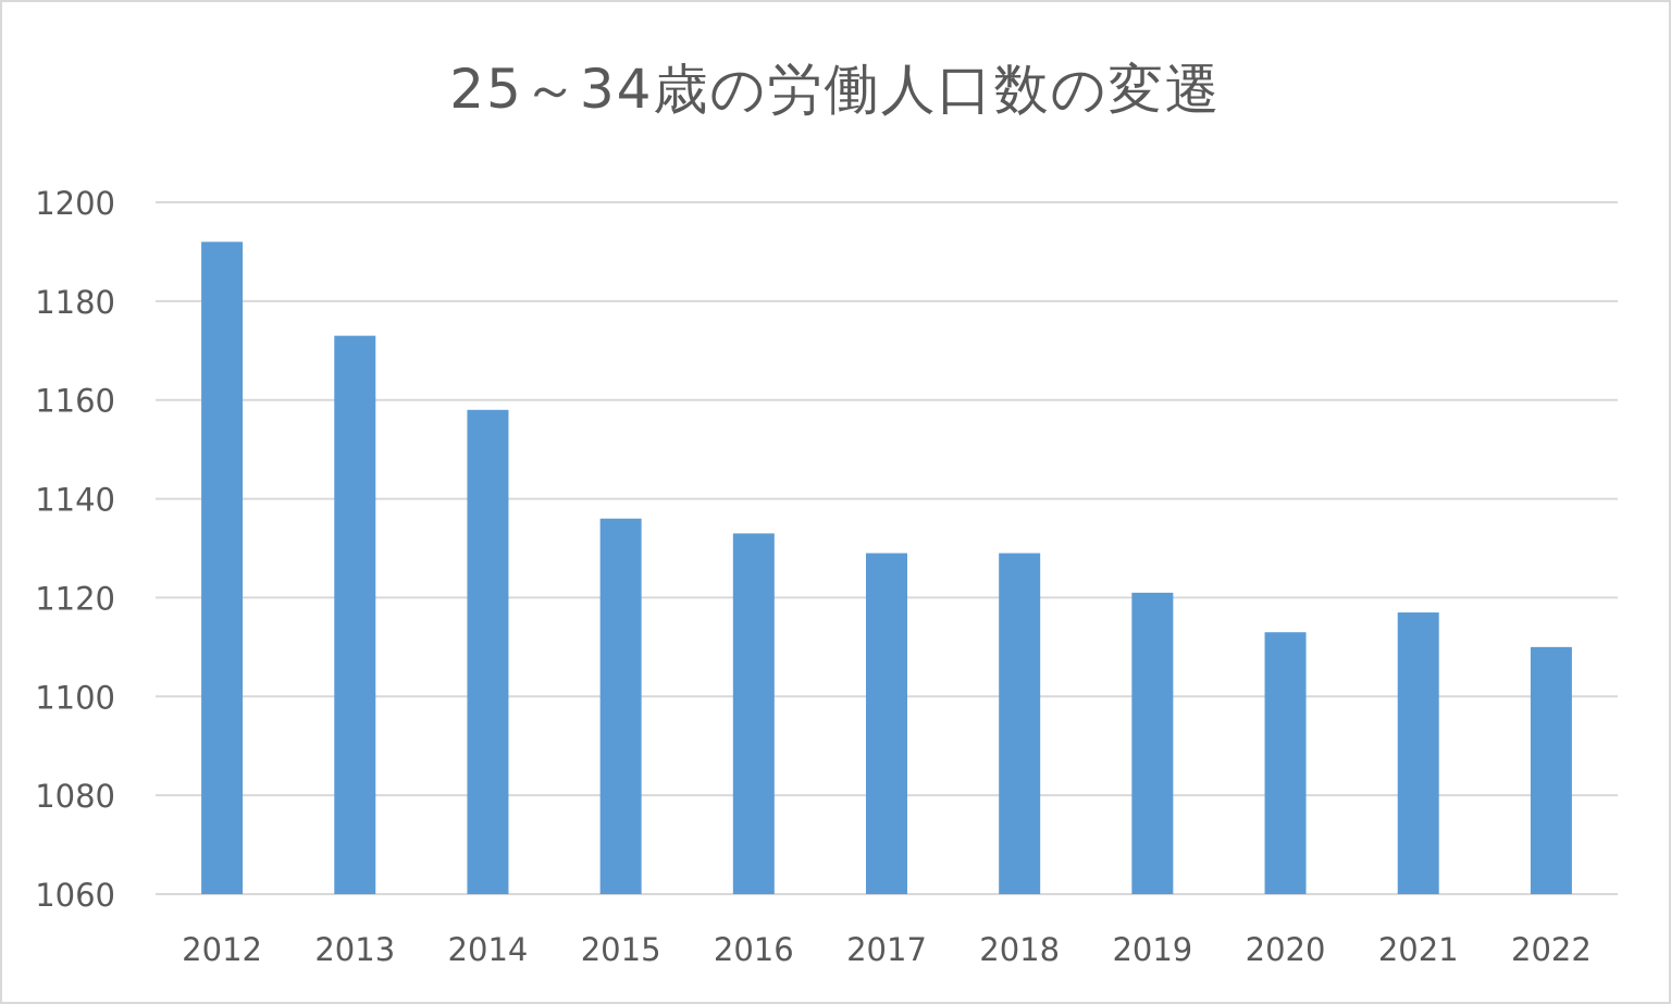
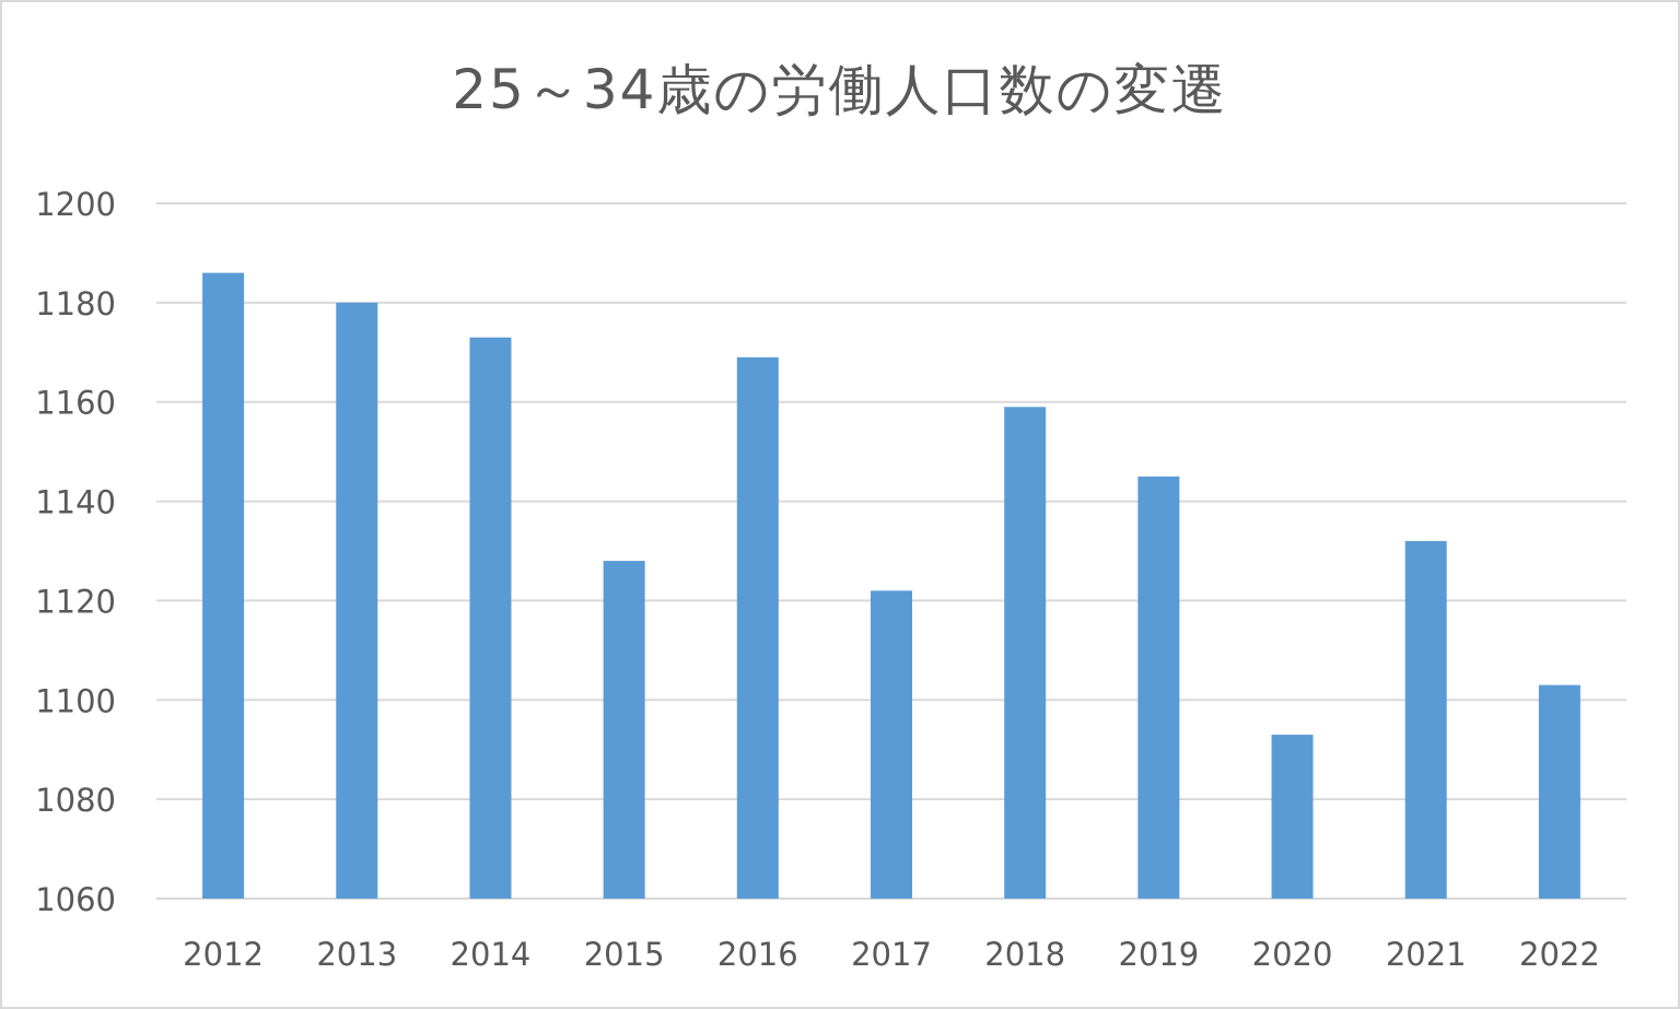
2012: 1192 -> 1186
2013: 1173 -> 1180
2014: 1158 -> 1173
2015: 1136 -> 1128
2016: 1133 -> 1169
2017: 1129 -> 1122
2018: 1129 -> 1159
2019: 1121 -> 1145
2020: 1113 -> 1093
2021: 1117 -> 1132
2022: 1110 -> 1103
